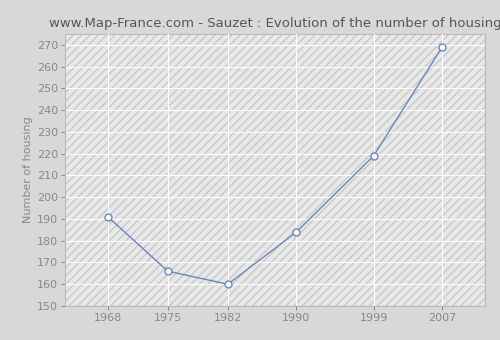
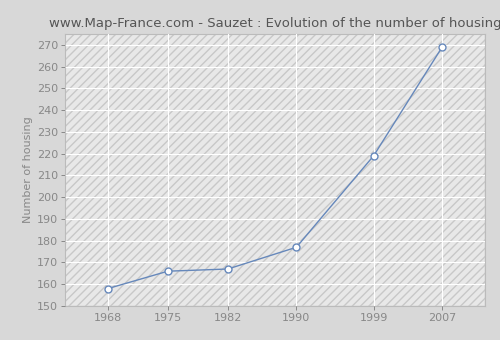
1968: 191 -> 158
1982: 160 -> 167
1990: 184 -> 177
